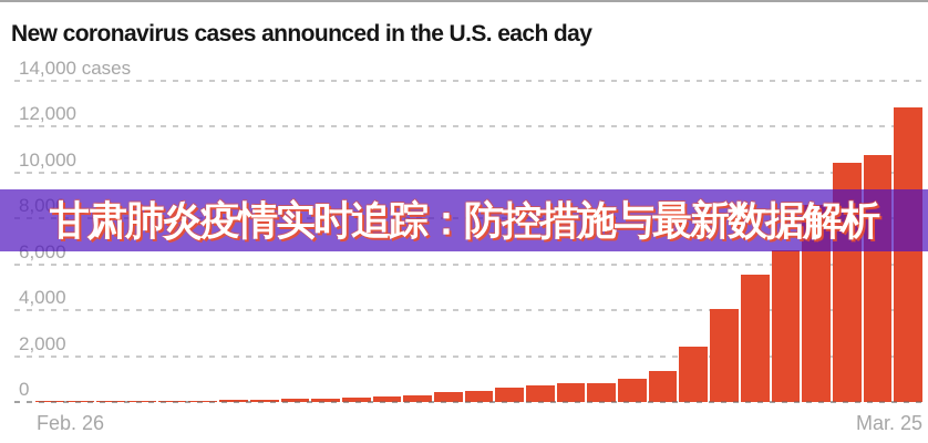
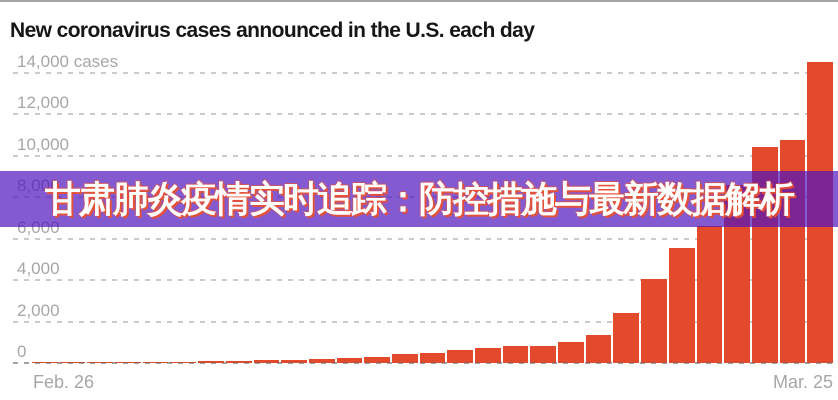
Mar. 25: 12800 -> 14500
